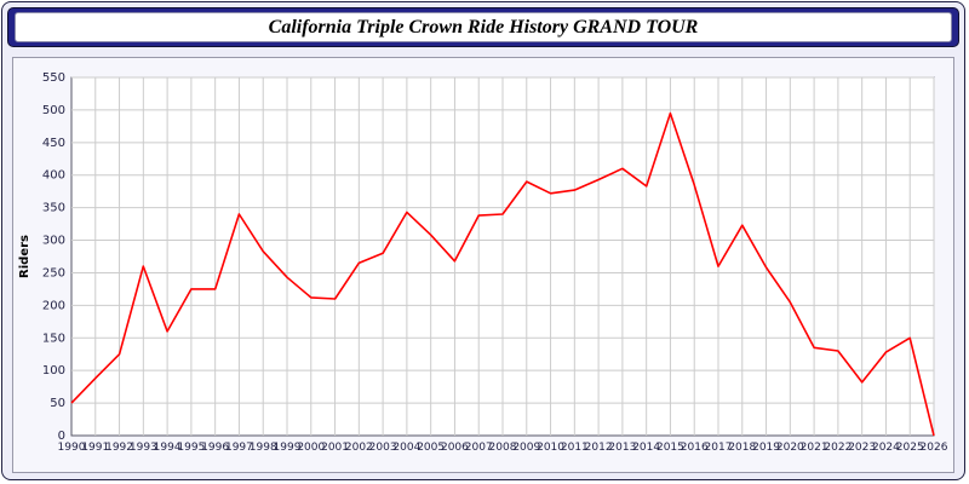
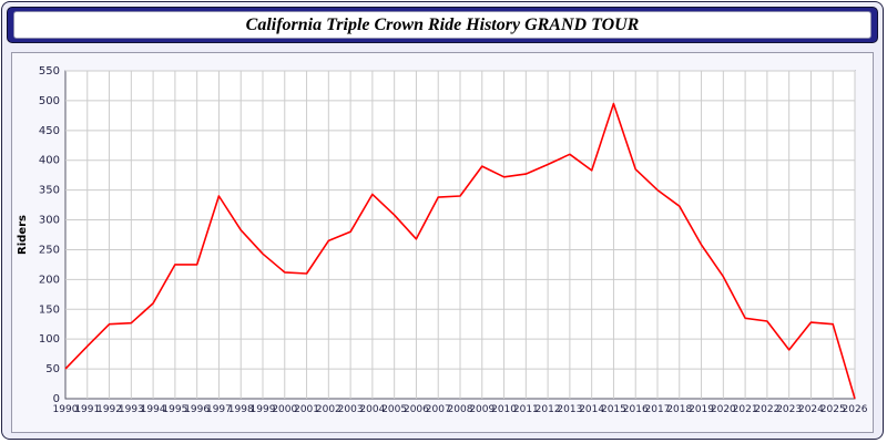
1993: 260 -> 130
2017: 260 -> 350
2025: 150 -> 120
